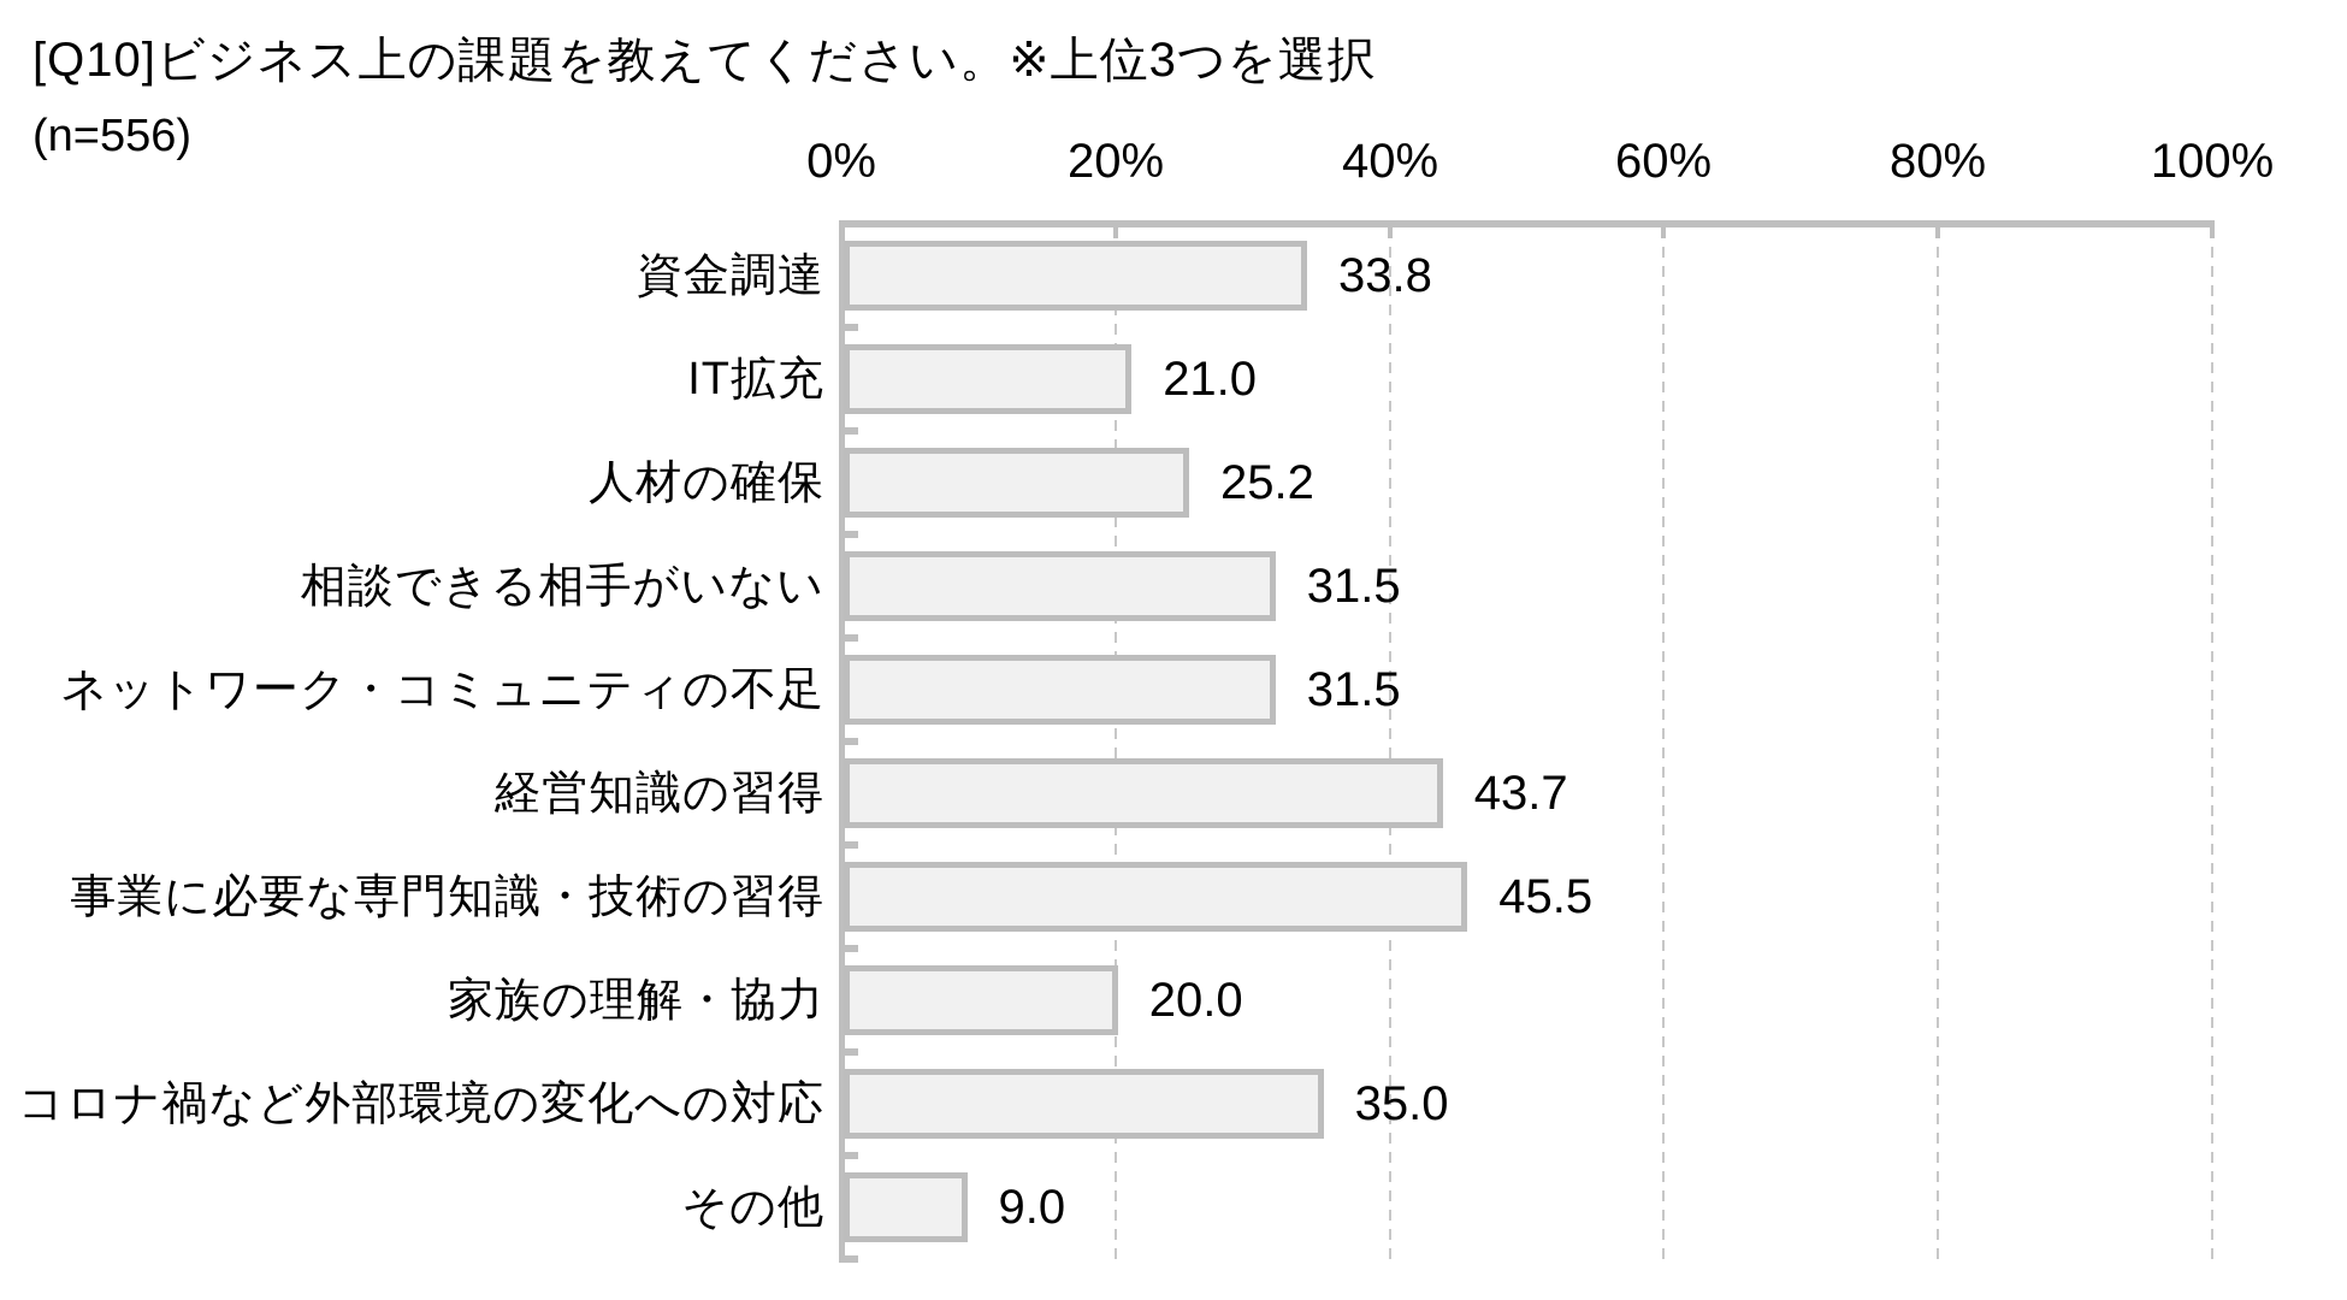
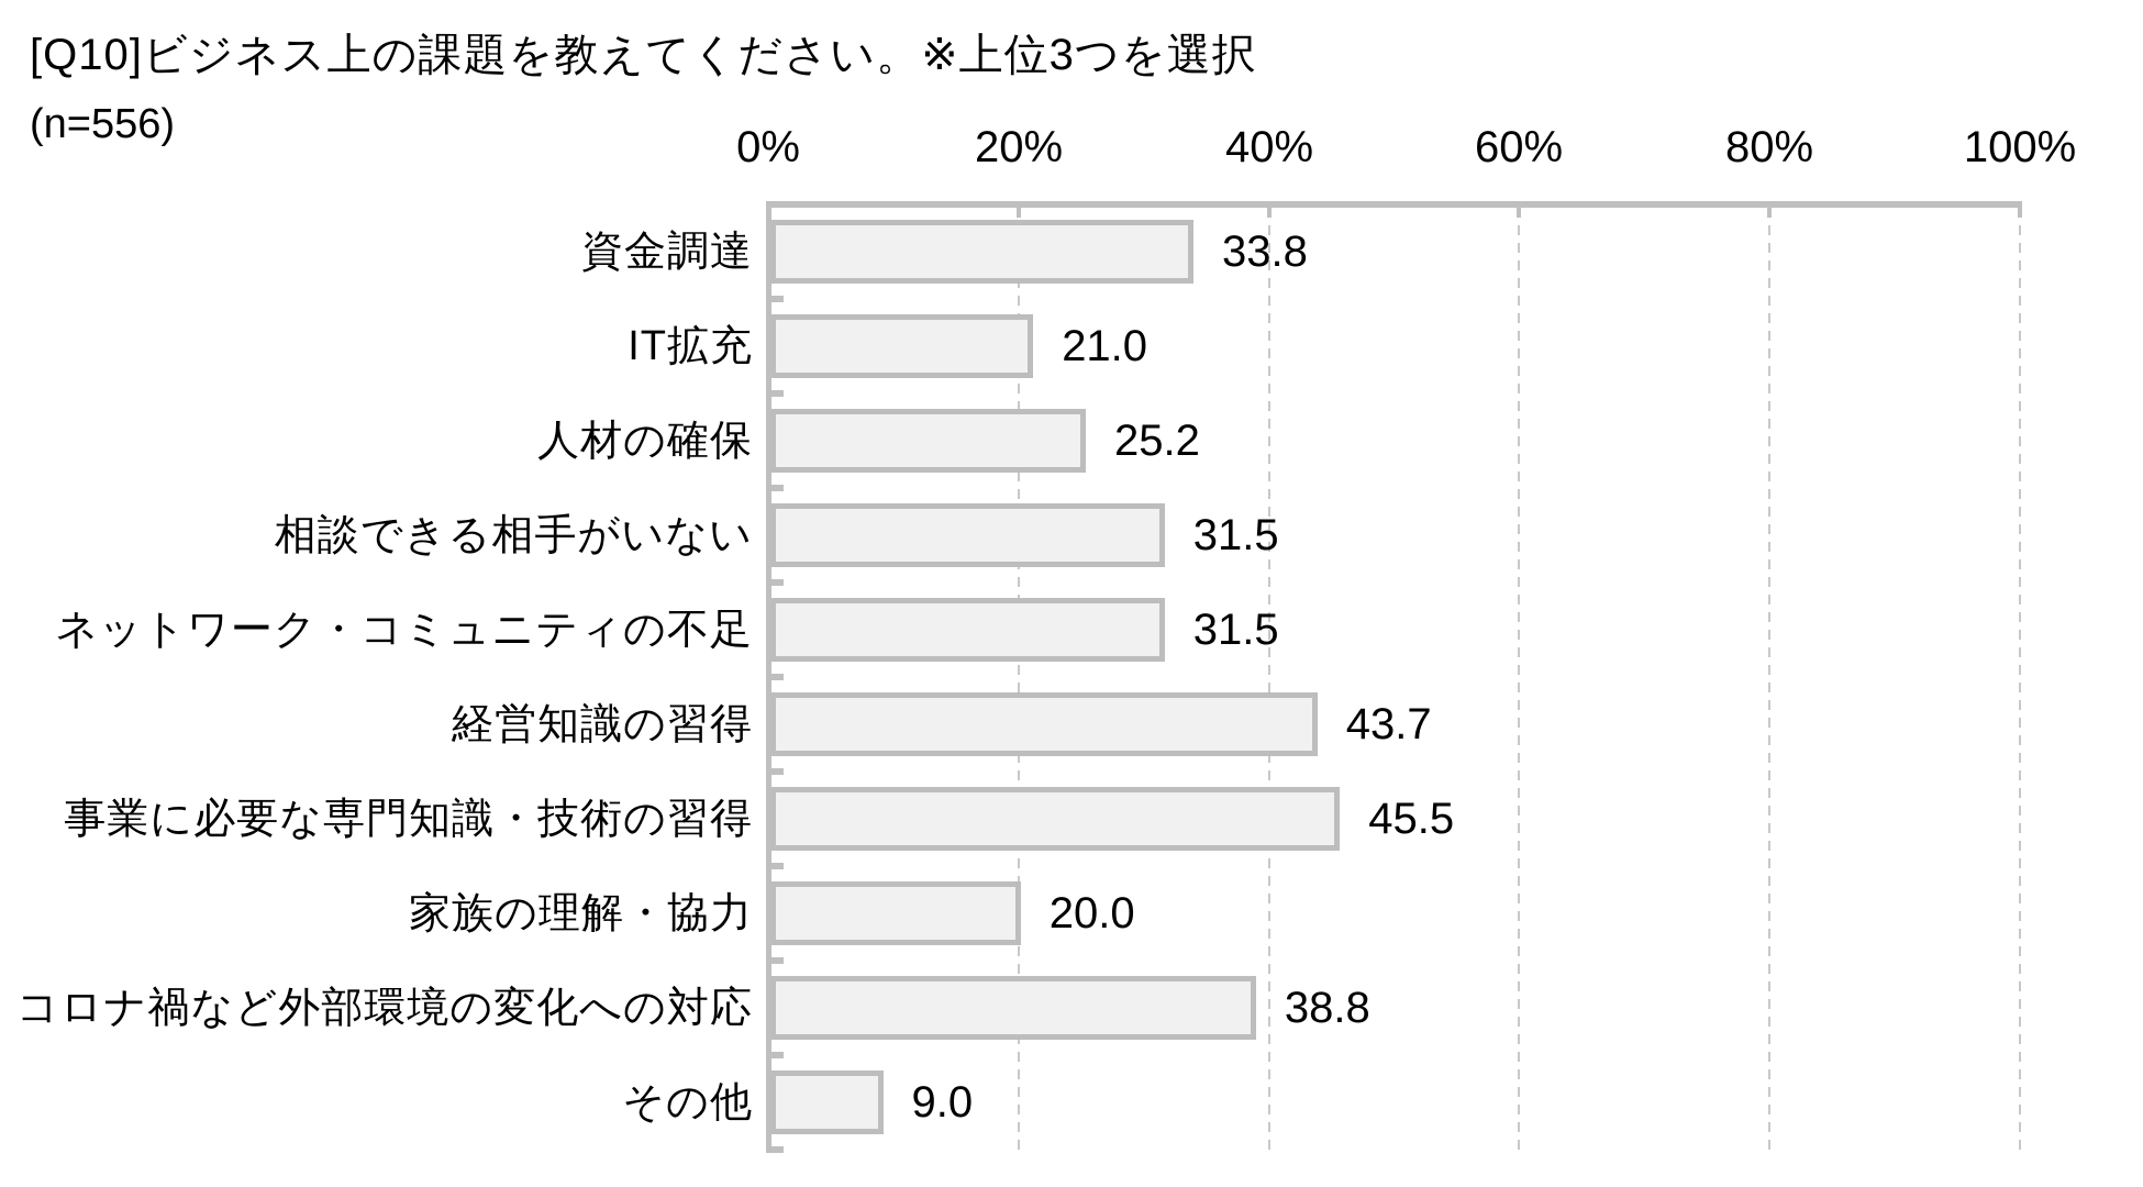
コロナ禍など外部環境の変化への対応: 35.0 -> 38.8
